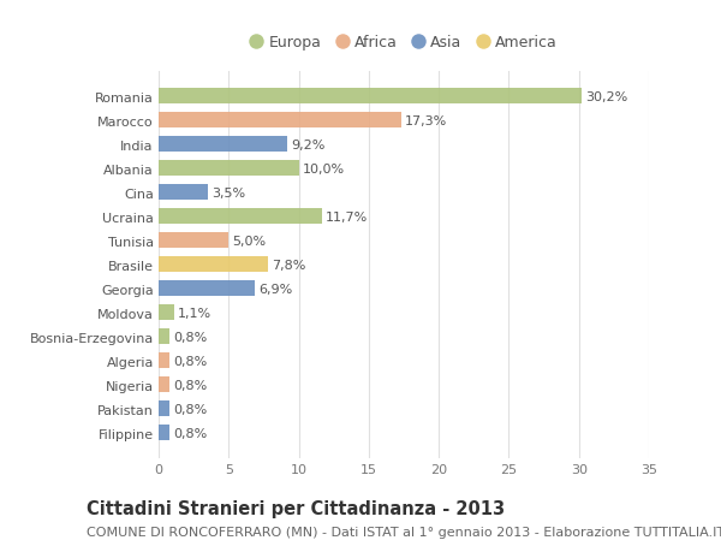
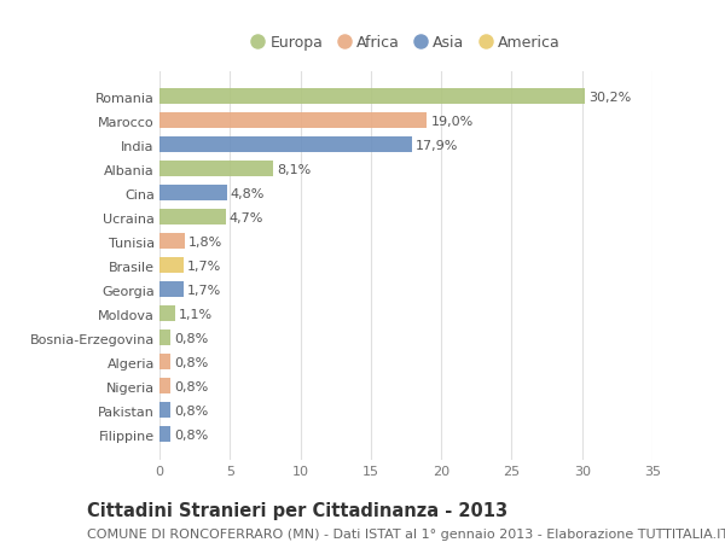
Marocco: 17,3% -> 19,0%
India: 9,2% -> 17,9%
Albania: 10,0% -> 8,1%
Cina: 3,5% -> 4,8%
Ucraina: 11,7% -> 4,7%
Tunisia: 5,0% -> 1,8%
Brasile: 7,8% -> 1,7%
Georgia: 6,9% -> 1,7%
